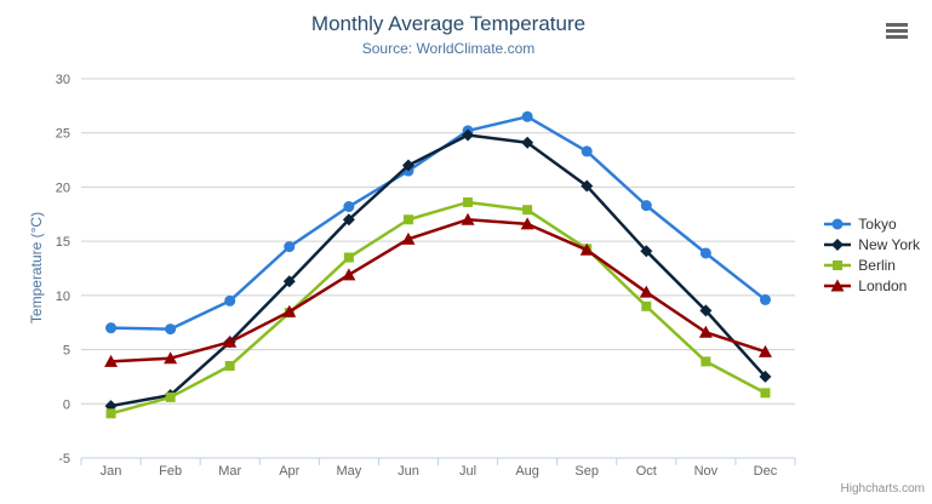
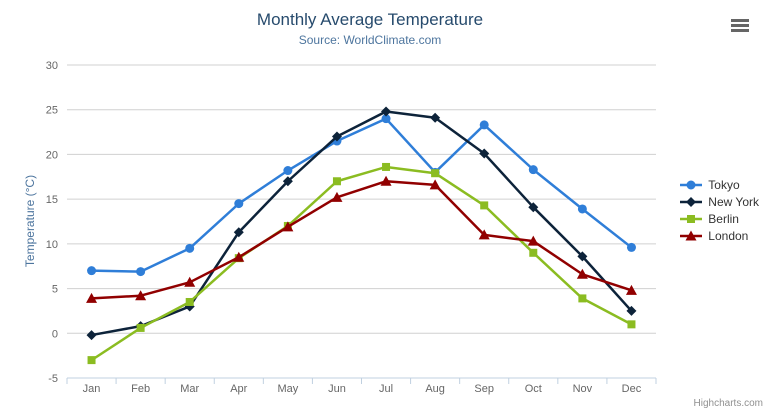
Berlin/Jan: -1 -> -3
New York/Mar: 6 -> 3
Berlin/May: 14 -> 12
Tokyo/Jul: 25 -> 24
Tokyo/Aug: 26 -> 18
London/Sep: 14 -> 11
